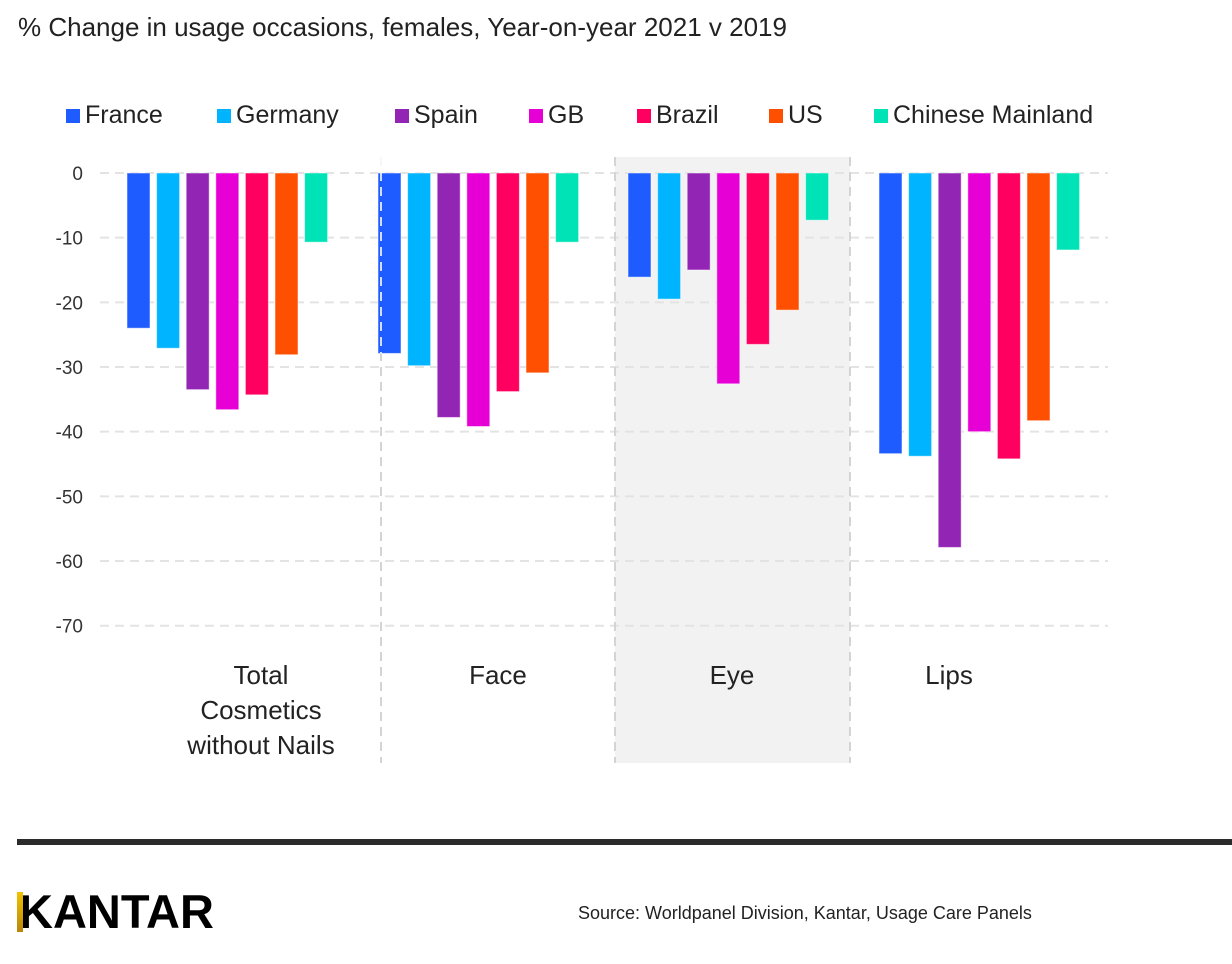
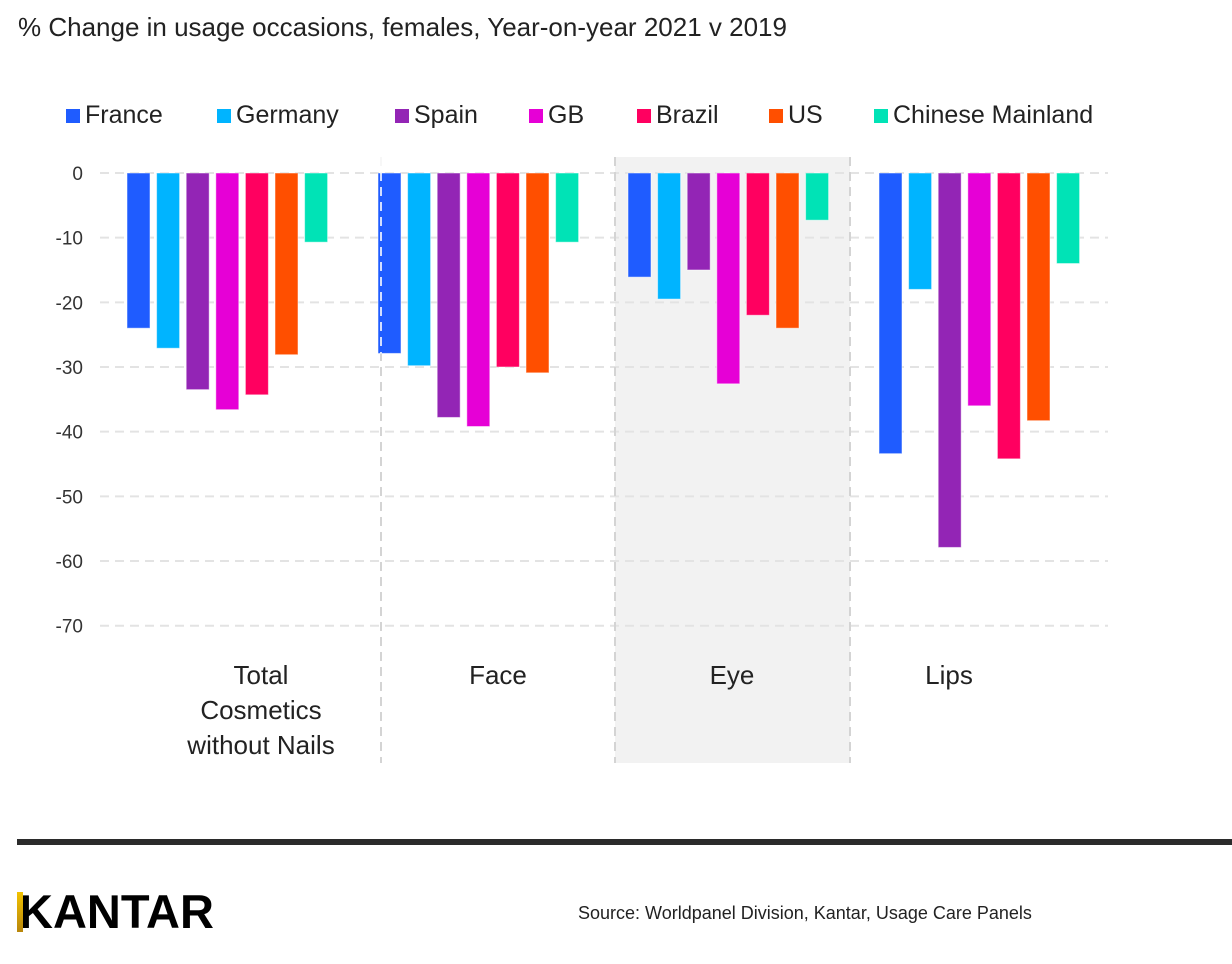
Brazil/Face: -34 -> -30
Brazil/Eye: -26 -> -22
US/Eye: -21 -> -24
Germany/Lips: -44 -> -18
GB/Lips: -40 -> -36
Chinese Mainland/Lips: -12 -> -14
